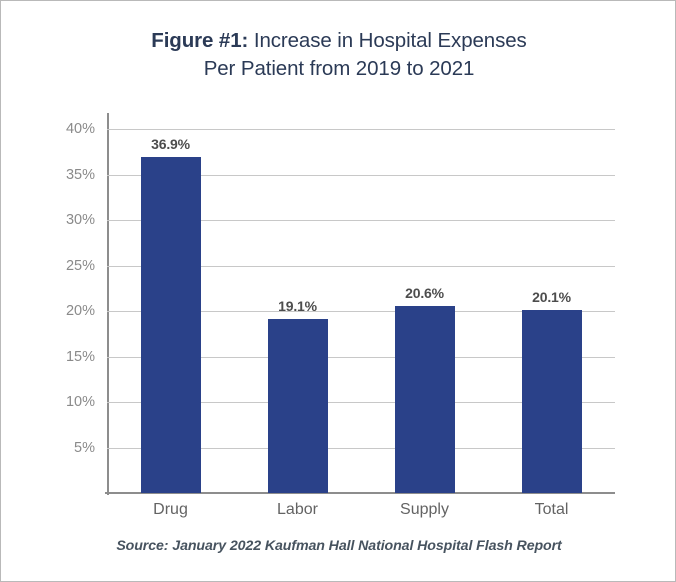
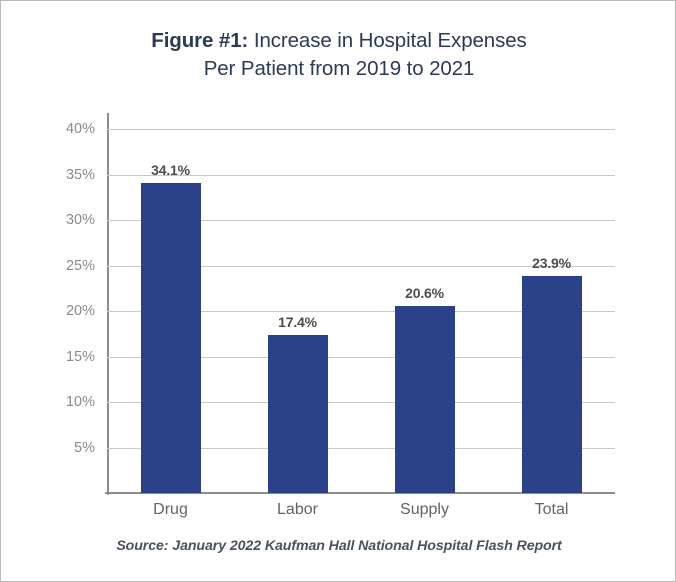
Drug: 36.9% -> 34.1%
Labor: 19.1% -> 17.4%
Total: 20.1% -> 23.9%
